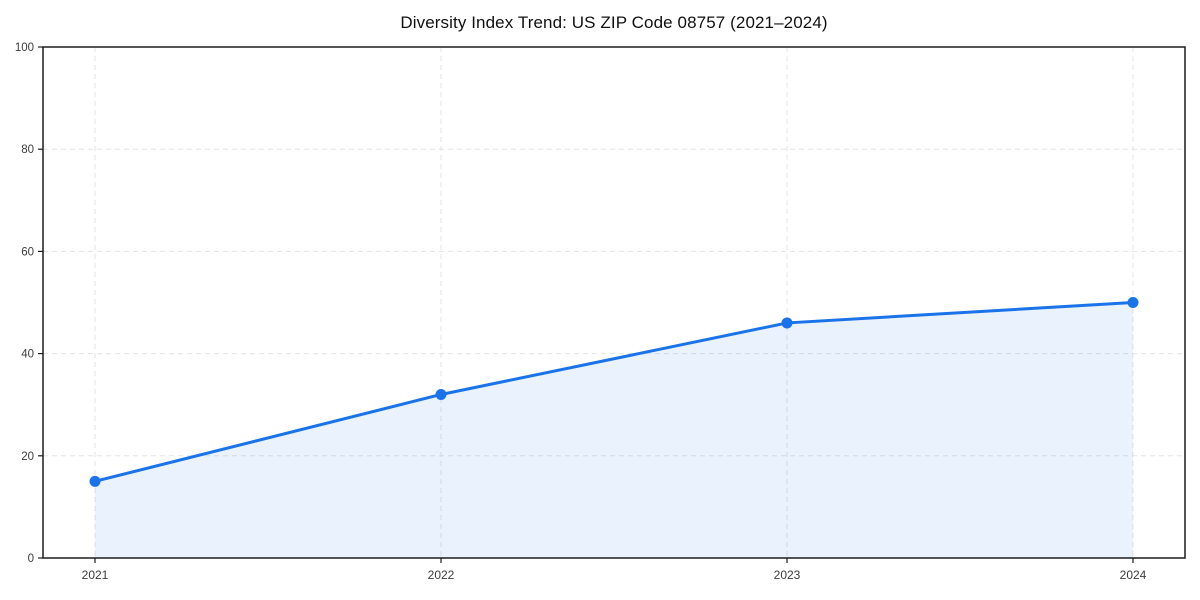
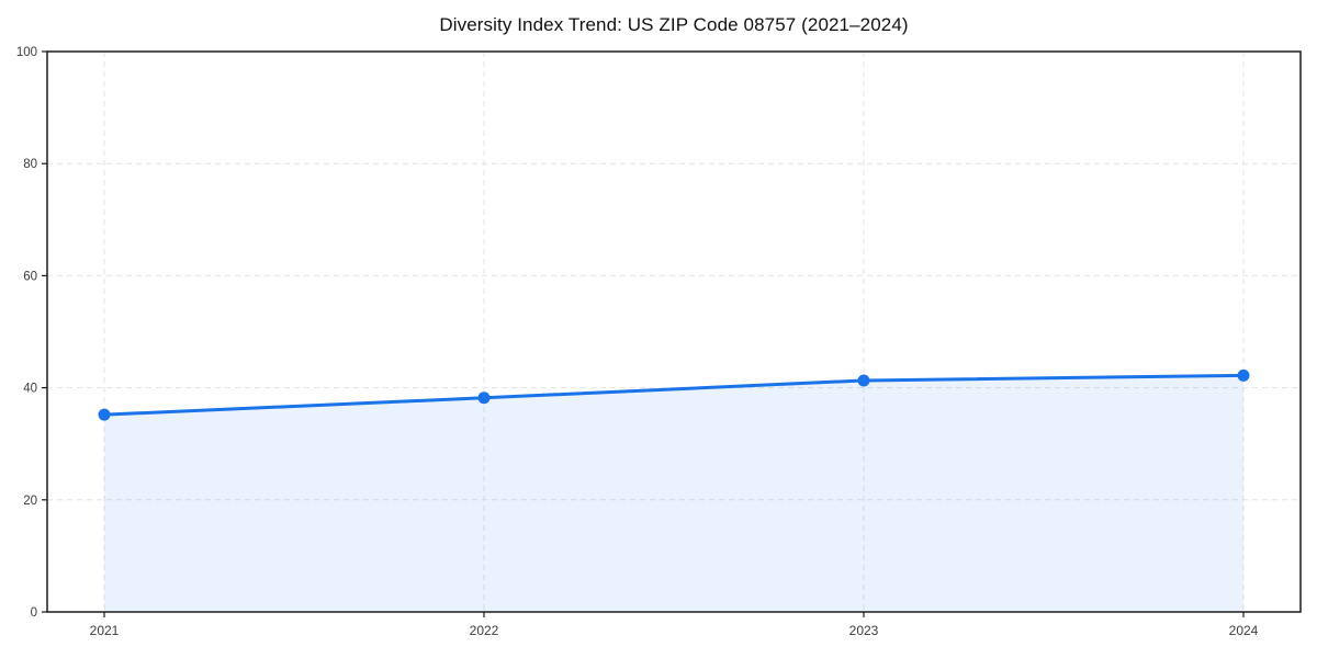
2021: 15 -> 35
2022: 32 -> 38
2023: 46 -> 41
2024: 50 -> 42
